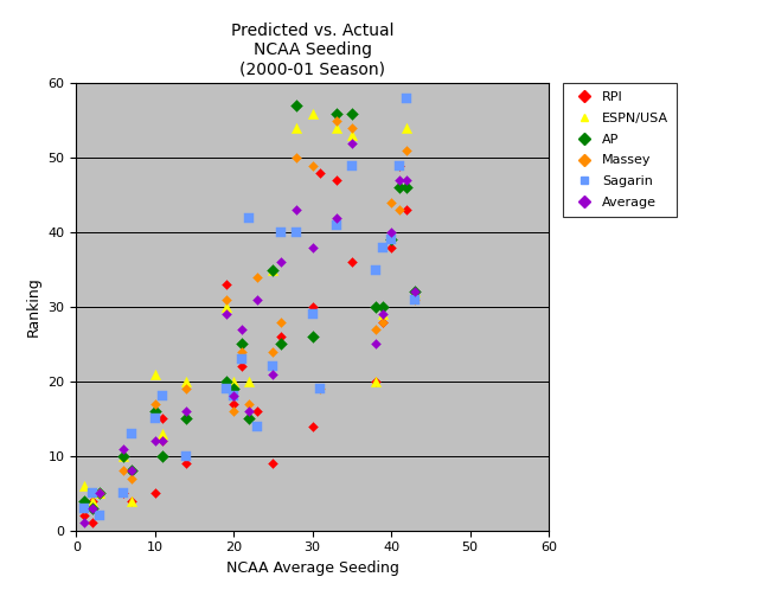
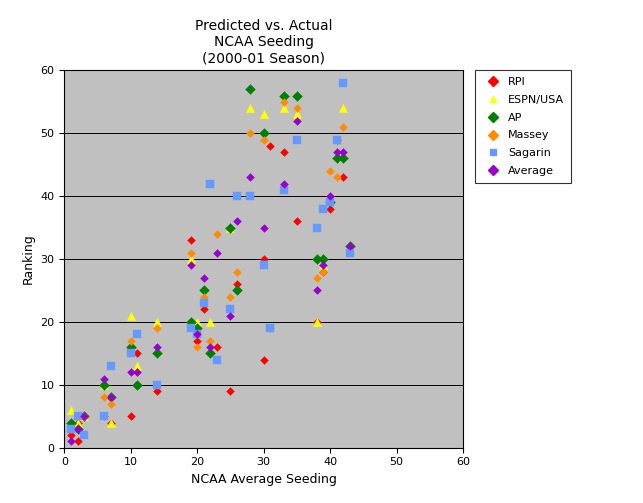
ESPN/USA/30: 56 -> 53
AP/30: 26 -> 50
Average/30: 38 -> 35
